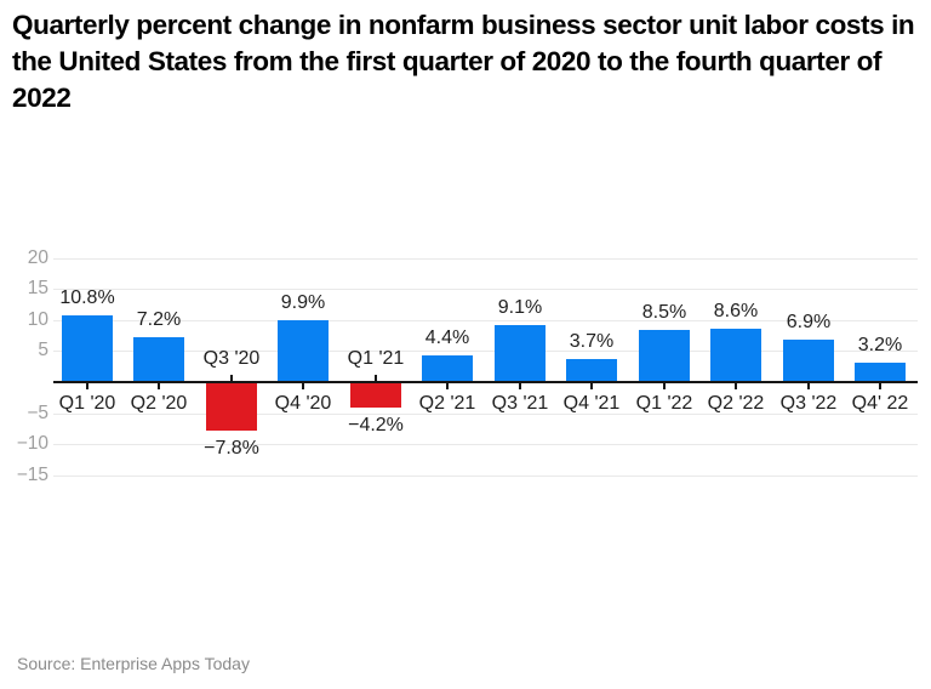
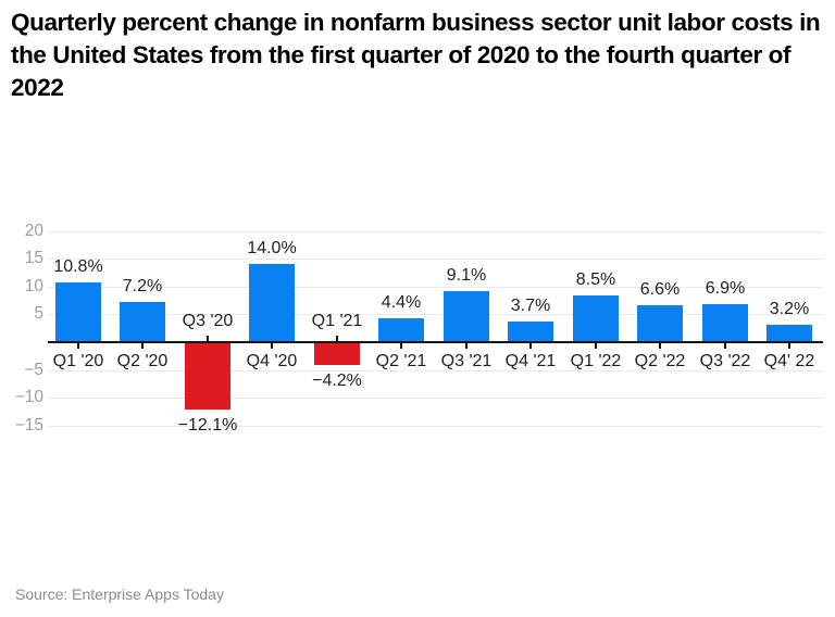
Q3 '20: −7.8% -> −12.1%
Q4 '20: 9.9% -> 14.0%
Q2 '22: 8.6% -> 6.6%
